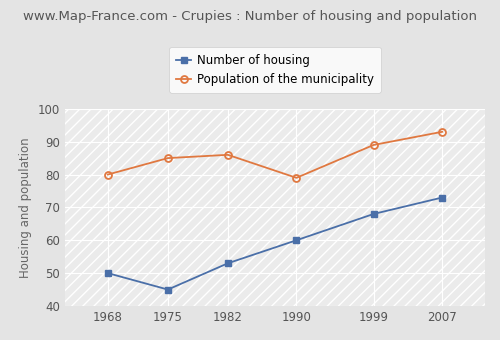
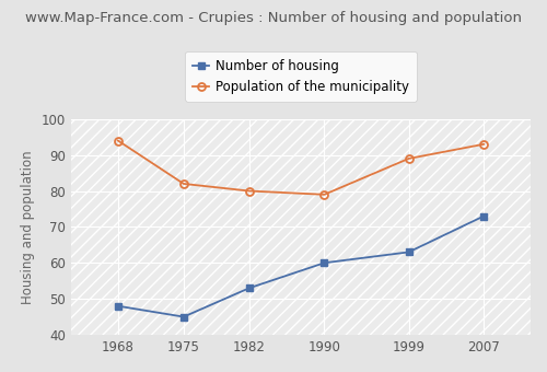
Number of housing/1968: 50 -> 48
Population of the municipality/1968: 80 -> 94
Population of the municipality/1975: 85 -> 82
Population of the municipality/1982: 86 -> 80
Number of housing/1999: 68 -> 63
